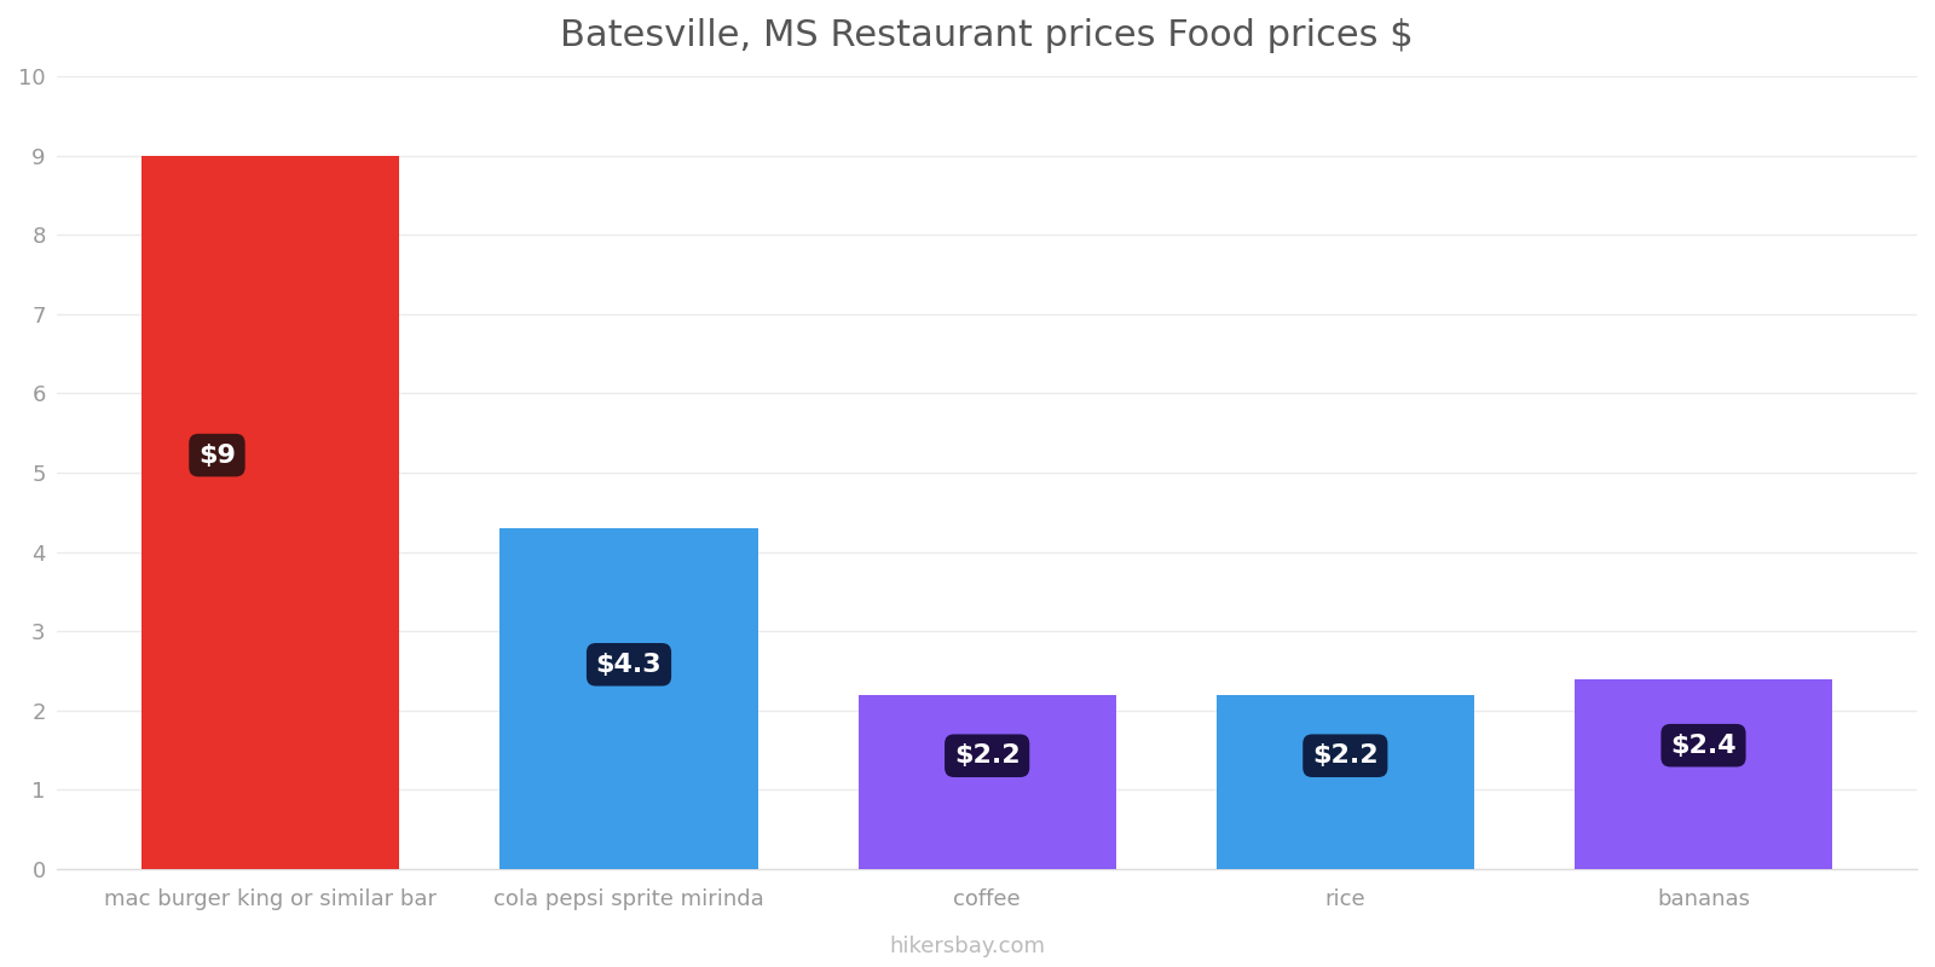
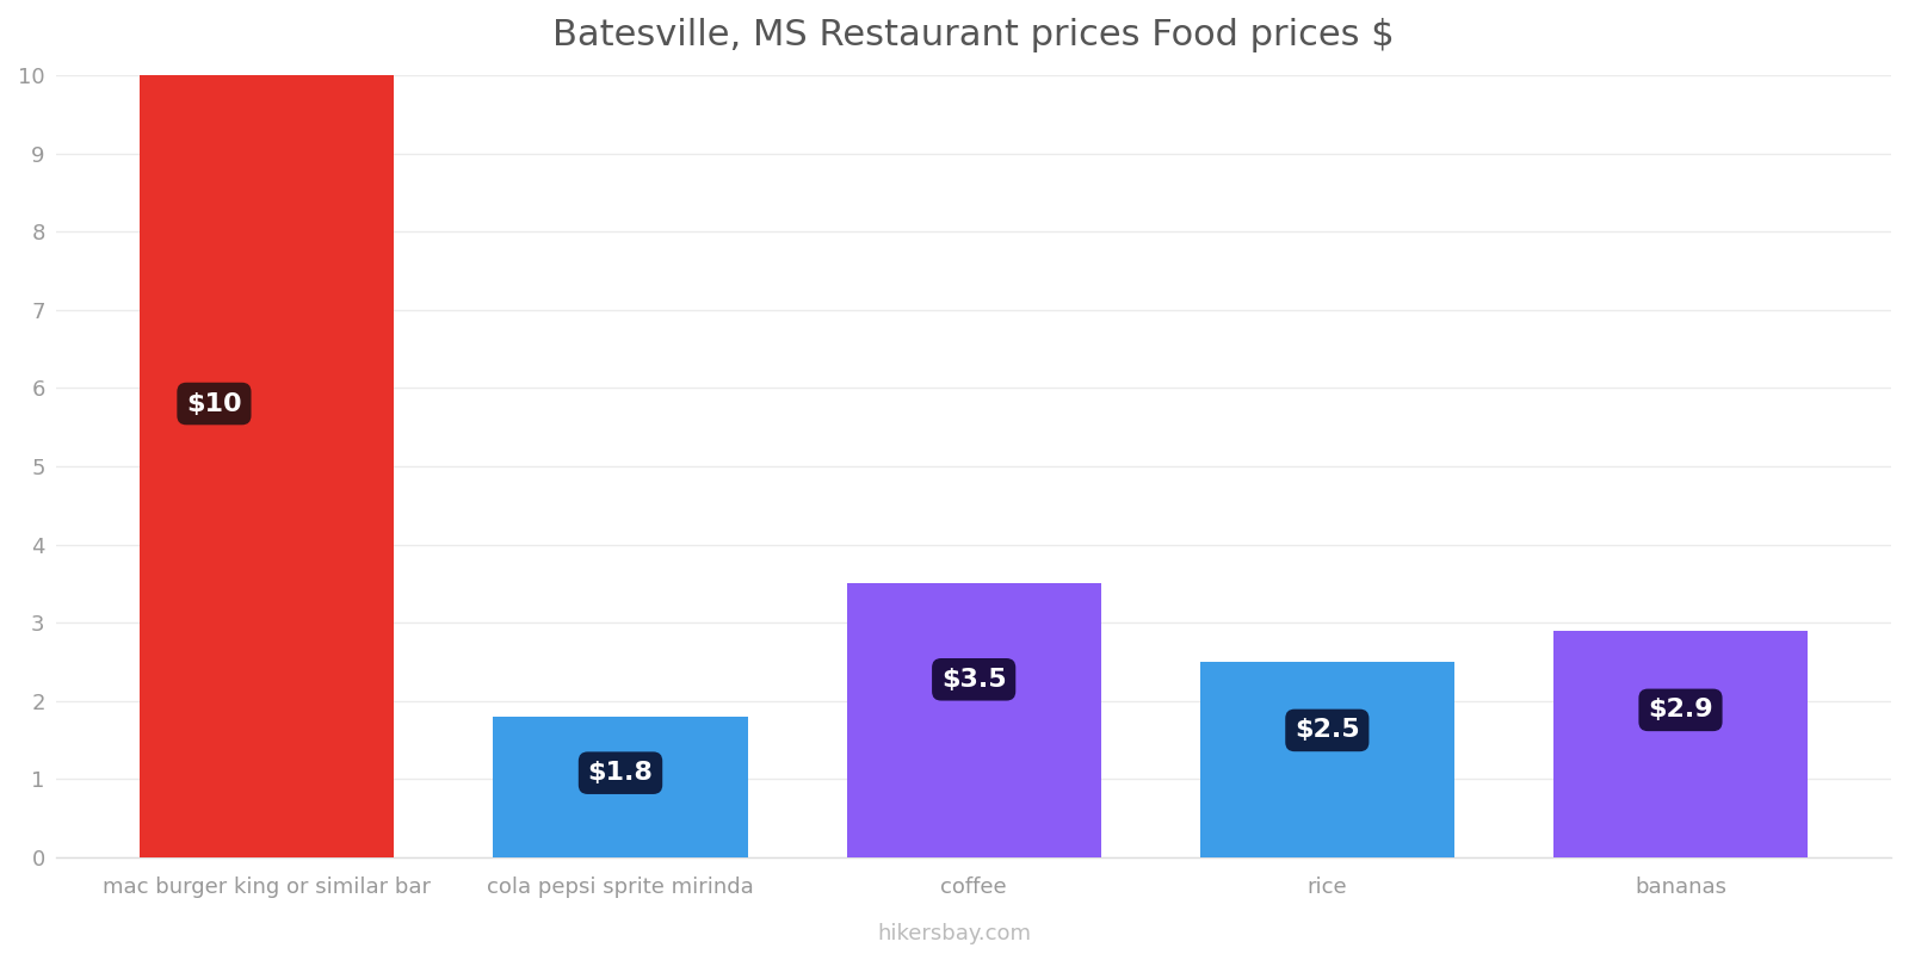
mac burger king or similar bar: $9 -> $10
cola pepsi sprite mirinda: $4.3 -> $1.8
coffee: $2.2 -> $3.5
rice: $2.2 -> $2.5
bananas: $2.4 -> $2.9
